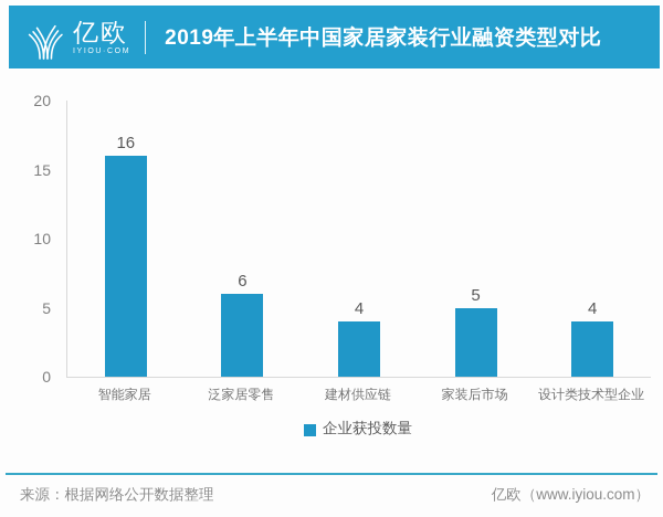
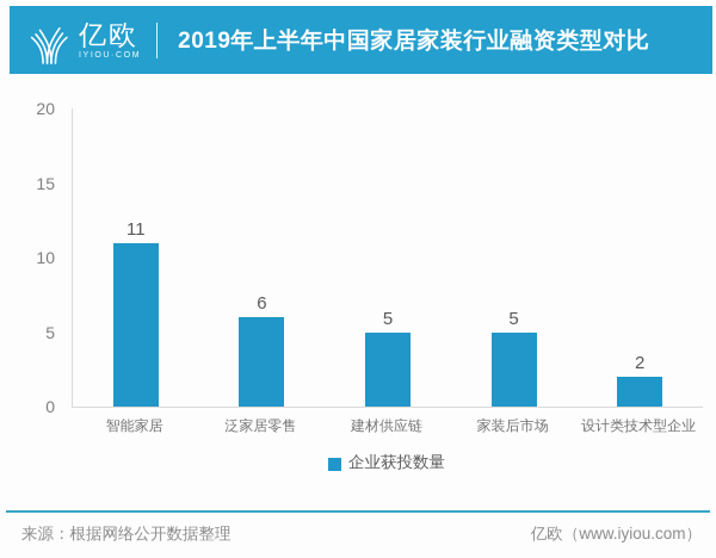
智能家居: 16 -> 11
建材供应链: 4 -> 5
设计类技术型企业: 4 -> 2
